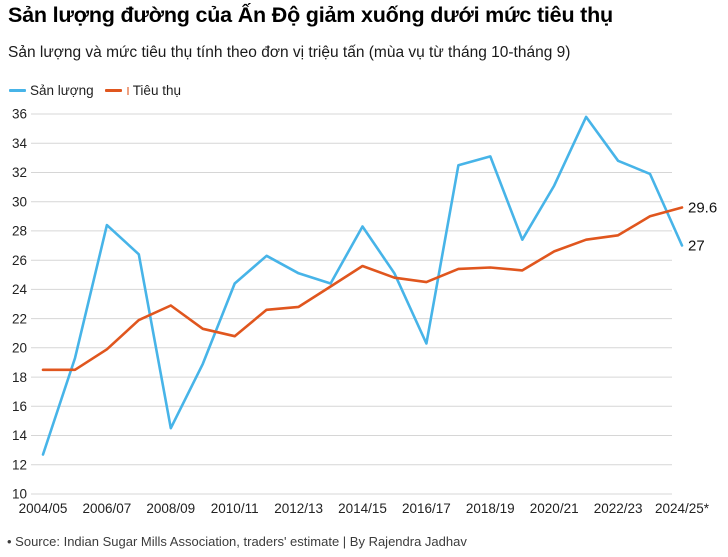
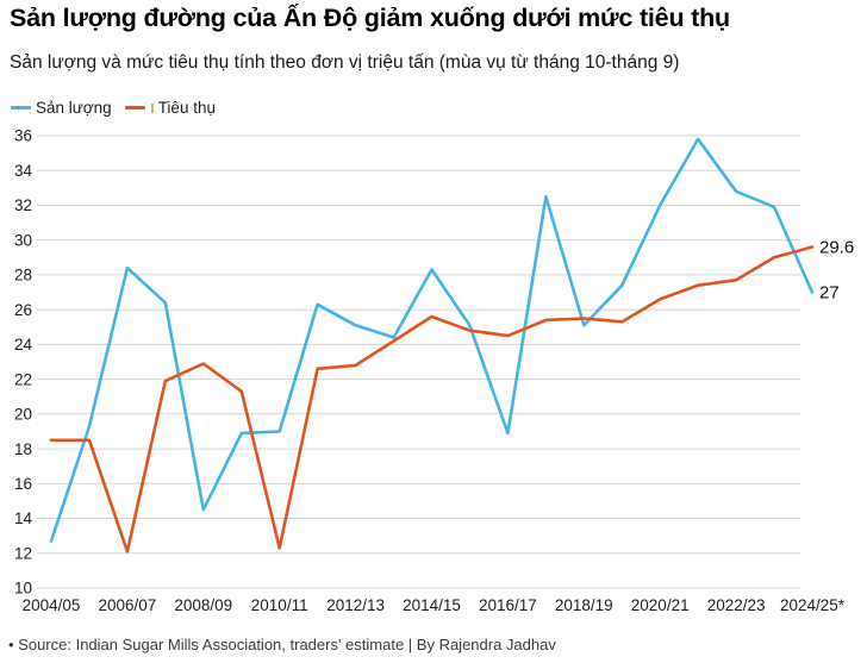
Tiêu thụ/2006/07: 19.9 -> 12.1
Sản lượng/2010/11: 24.4 -> 19.0
Tiêu thụ/2010/11: 20.8 -> 12.3
Sản lượng/2016/17: 20.3 -> 18.9
Sản lượng/2018/19: 33.1 -> 25.1
Sản lượng/2020/21: 31.1 -> 32.0
